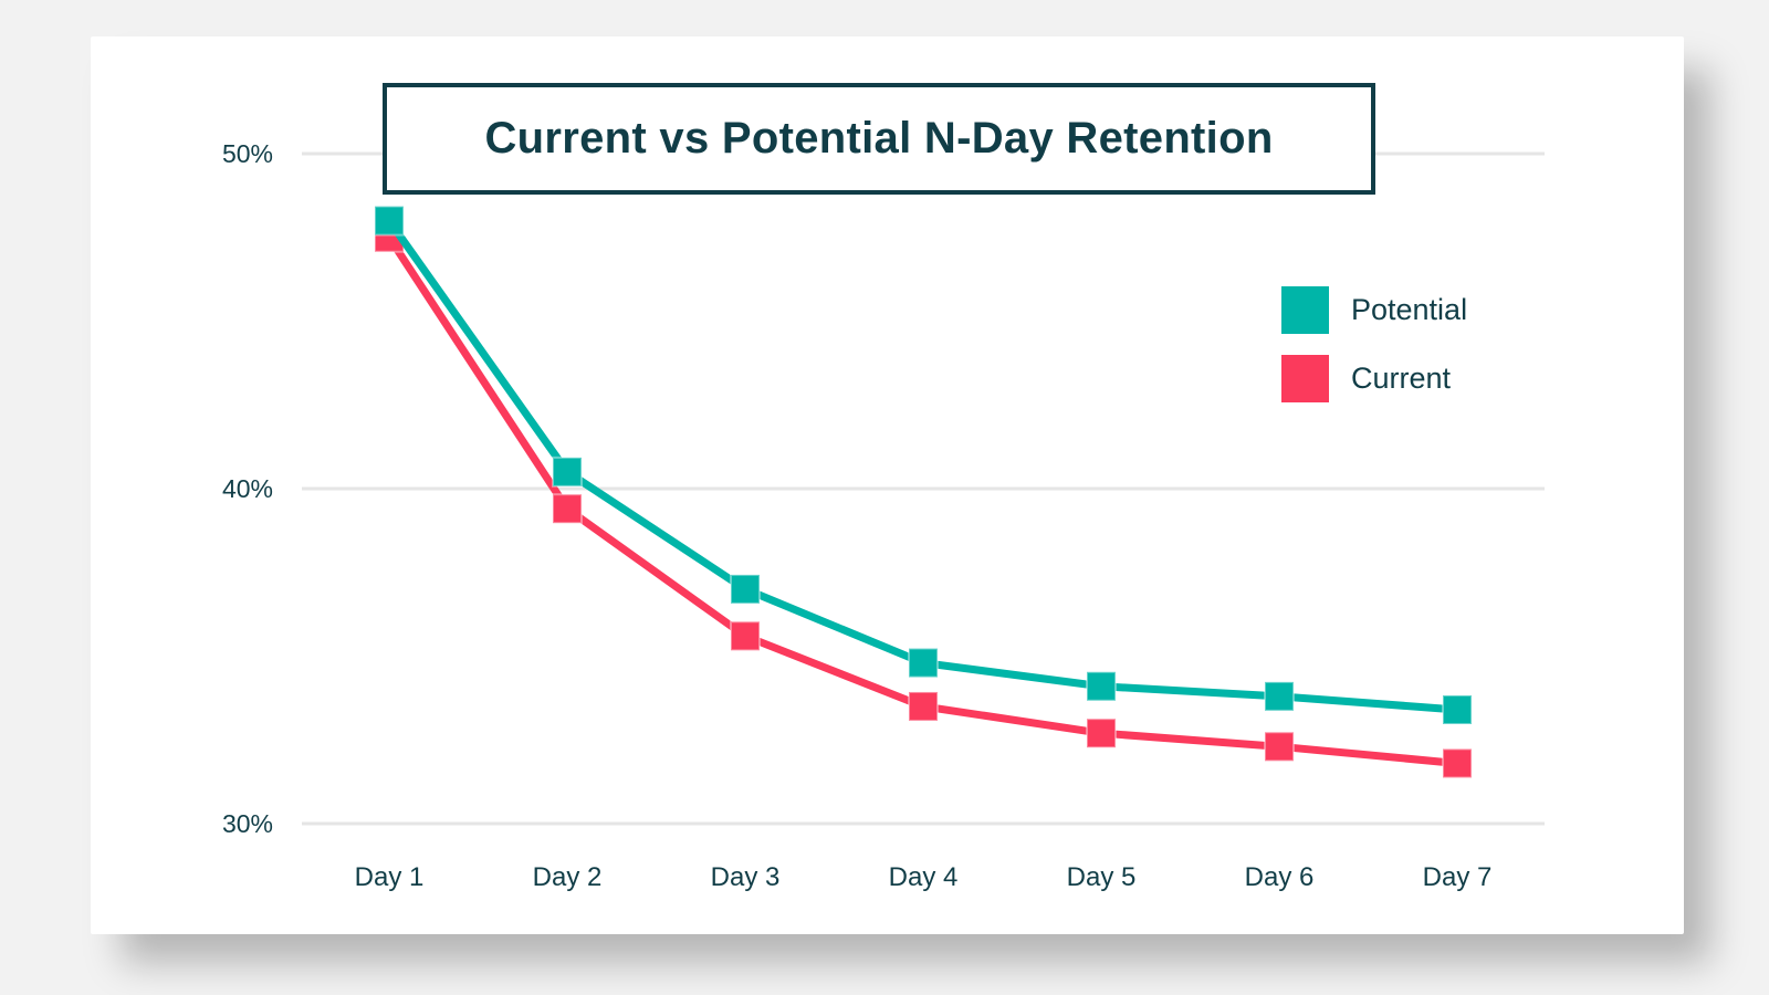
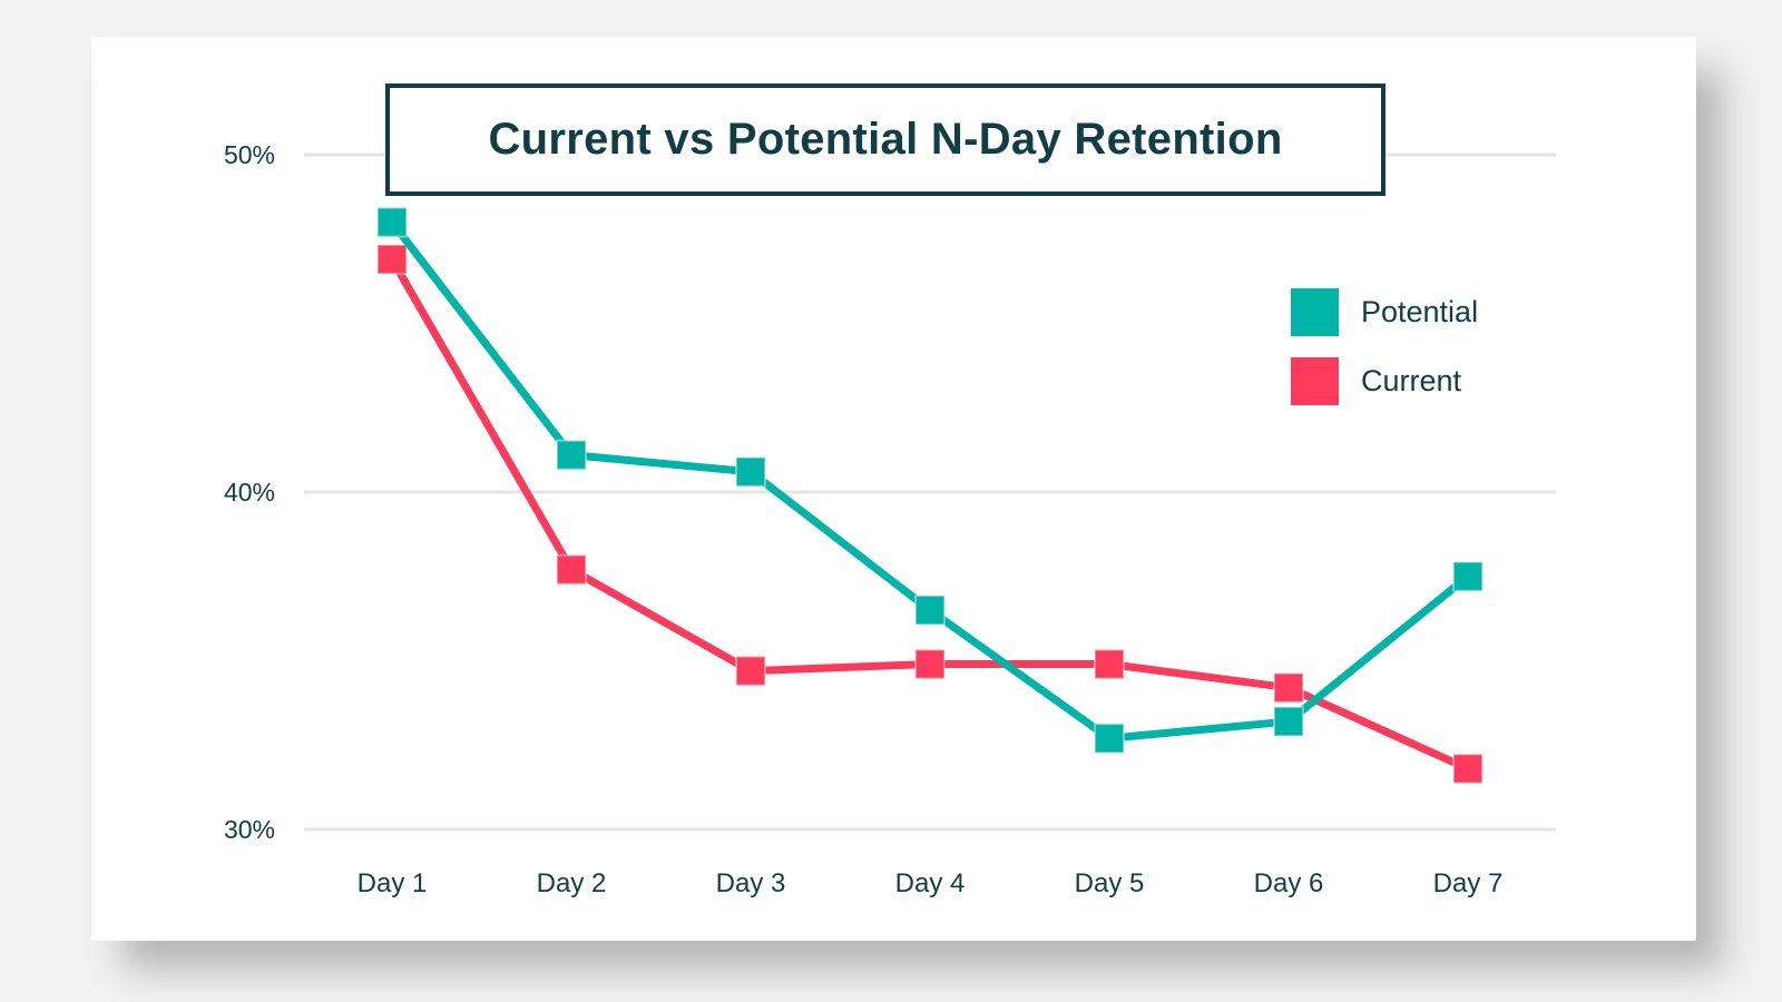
Current/Day 1: 47.5% -> 46.9%
Potential/Day 2: 40.5% -> 41.1%
Current/Day 2: 39.4% -> 37.7%
Potential/Day 3: 37.0% -> 40.6%
Current/Day 3: 35.6% -> 34.7%
Potential/Day 4: 34.8% -> 36.5%
Current/Day 4: 33.5% -> 34.9%
Potential/Day 5: 34.1% -> 32.7%
Current/Day 5: 32.7% -> 34.9%
Potential/Day 6: 33.8% -> 33.2%
Current/Day 6: 32.3% -> 34.2%
Potential/Day 7: 33.4% -> 37.5%
